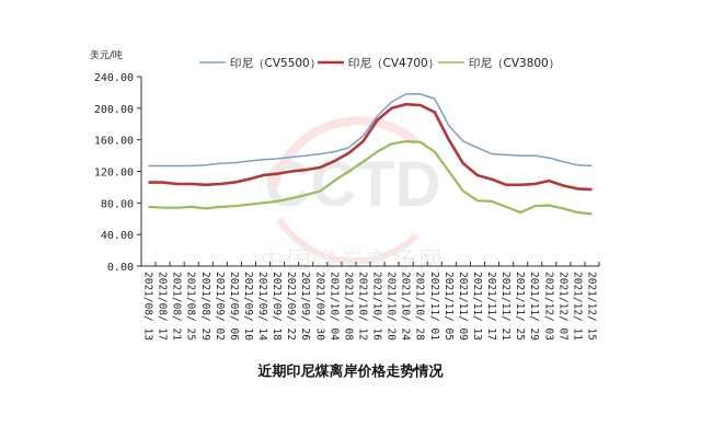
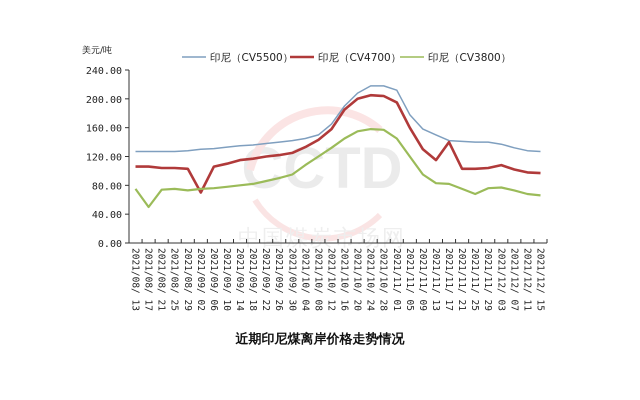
印尼（CV3800）/2021/08/17: 70 -> 50
印尼（CV4700）/2021/09/02: 100 -> 70
印尼（CV4700）/2021/11/17: 110 -> 140
